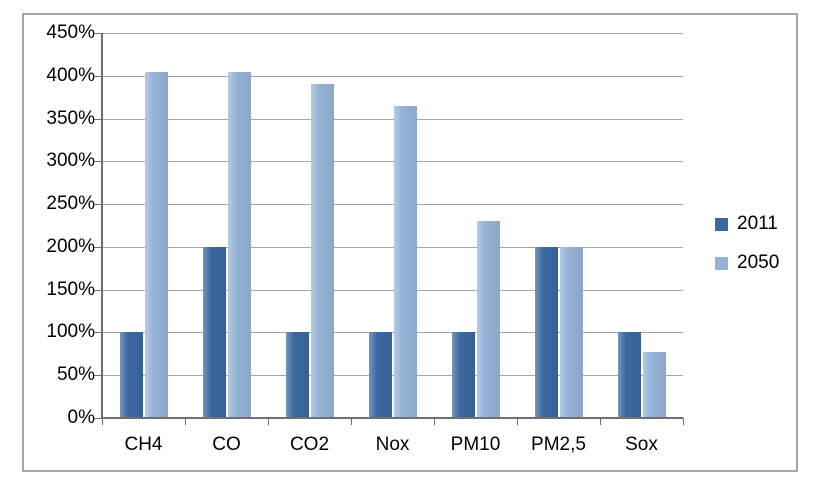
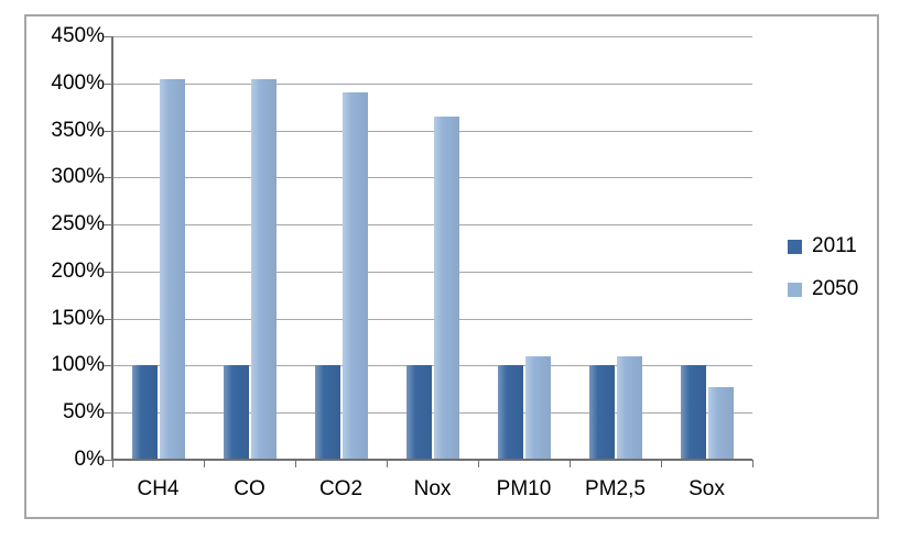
2011/CO: 200% -> 100%
2050/PM10: 230% -> 110%
2011/PM2,5: 200% -> 100%
2050/PM2,5: 200% -> 110%
